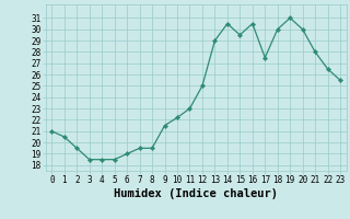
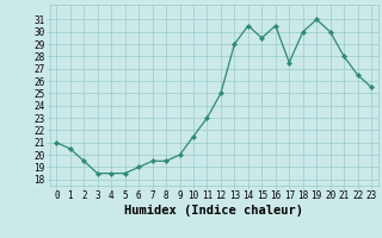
9: 21.5 -> 20.0
10: 22.2 -> 21.5
